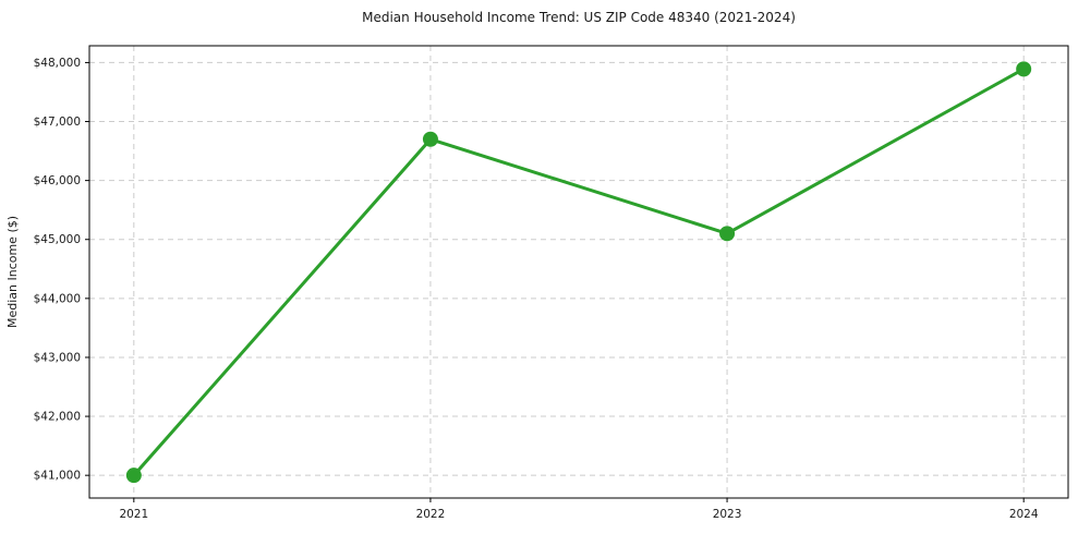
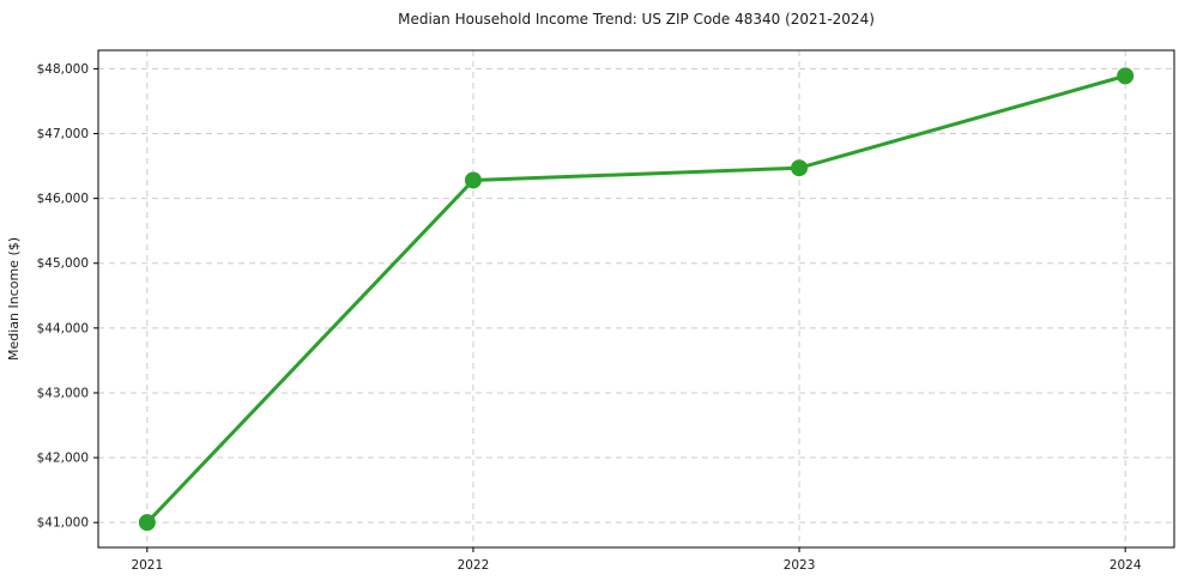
2022: $46700 -> $46300
2023: $45100 -> $46500
